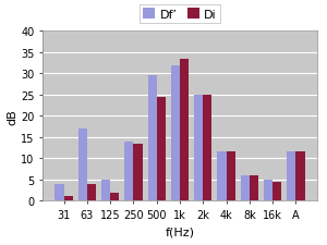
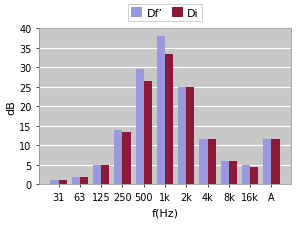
Df’/31: 4.0 -> 1.0
Df’/63: 17.0 -> 2.0
Di/63: 4.0 -> 2.0
Di/125: 2.0 -> 5.0
Di/500: 24.5 -> 26.5
Df’/1k: 32.0 -> 38.0
